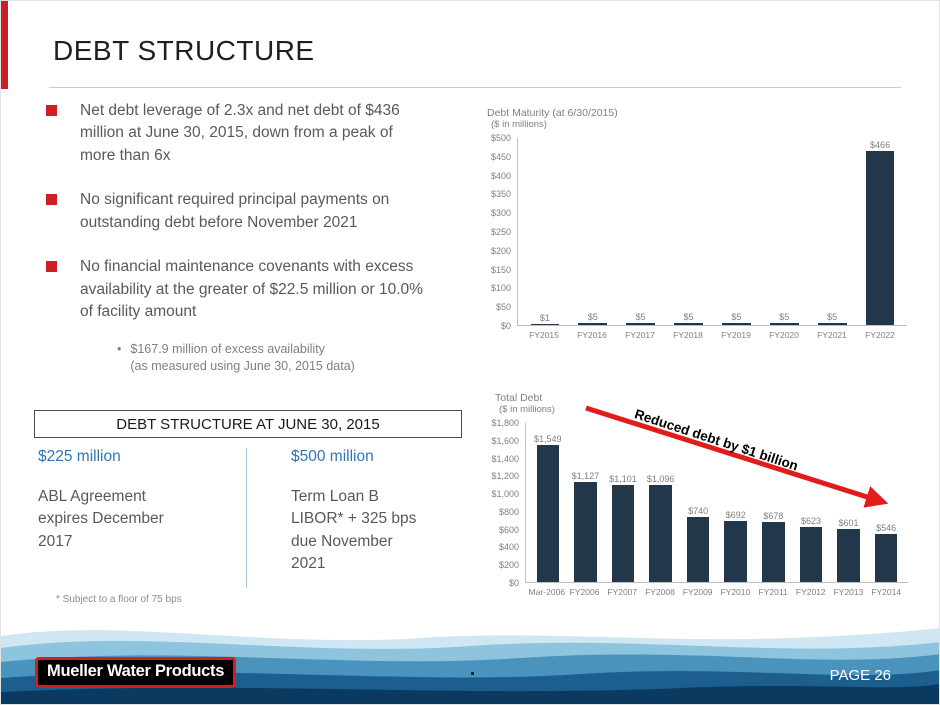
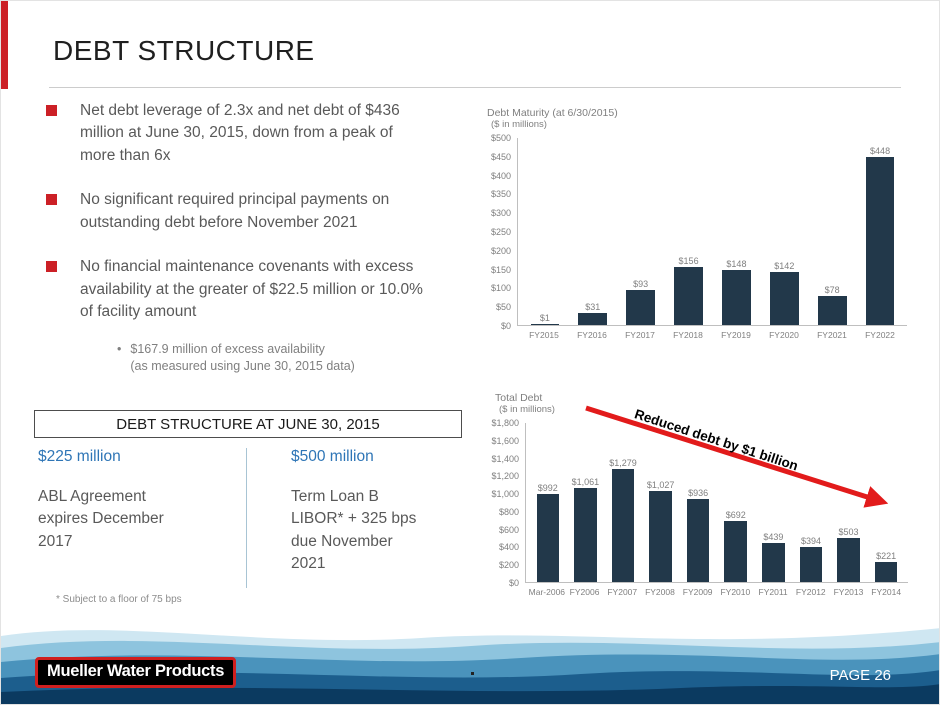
Debt Maturity (at 6/30/2015)/FY2016: $5 -> $31
Debt Maturity (at 6/30/2015)/FY2017: $5 -> $93
Debt Maturity (at 6/30/2015)/FY2018: $5 -> $156
Debt Maturity (at 6/30/2015)/FY2019: $5 -> $148
Debt Maturity (at 6/30/2015)/FY2020: $5 -> $142
Debt Maturity (at 6/30/2015)/FY2021: $5 -> $78
Debt Maturity (at 6/30/2015)/FY2022: $466 -> $448
Total Debt/Mar-2006: $1,549 -> $992
Total Debt/FY2006: $1,127 -> $1,061
Total Debt/FY2007: $1,101 -> $1,279
Total Debt/FY2008: $1,096 -> $1,027
Total Debt/FY2009: $740 -> $936
Total Debt/FY2011: $678 -> $439
Total Debt/FY2012: $623 -> $394
Total Debt/FY2013: $601 -> $503
Total Debt/FY2014: $546 -> $221
